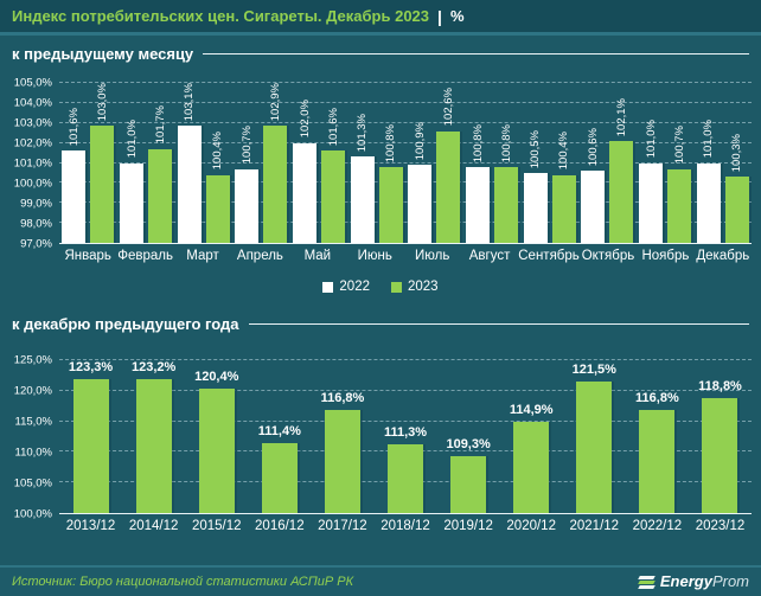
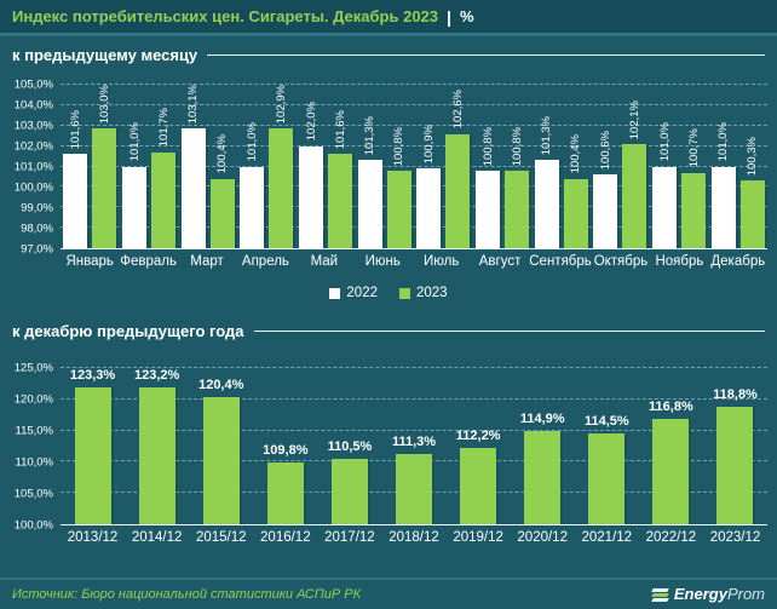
к предыдущему месяцу/2022/Апрель: 100,7% -> 101,0%
к предыдущему месяцу/2022/Сентябрь: 100,5% -> 101,3%
к декабрю предыдущего года/2016/12: 111,4% -> 109,8%
к декабрю предыдущего года/2017/12: 116,8% -> 110,5%
к декабрю предыдущего года/2019/12: 109,3% -> 112,2%
к декабрю предыдущего года/2021/12: 121,5% -> 114,5%
